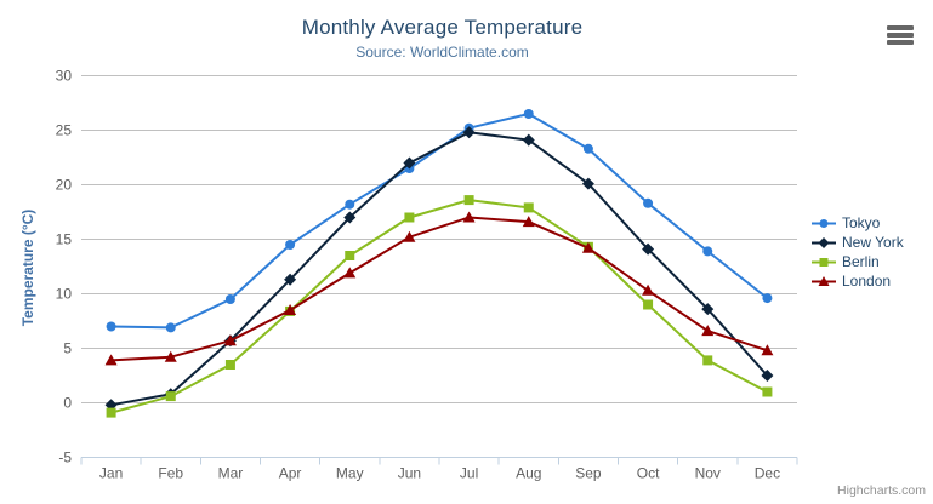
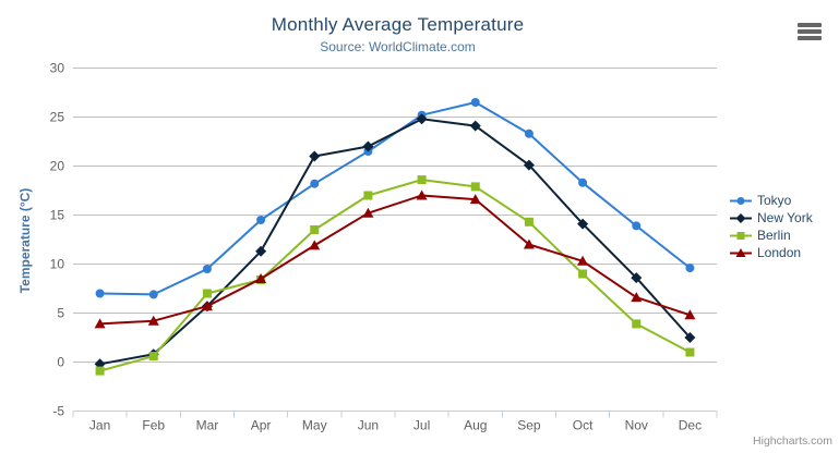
Berlin/Mar: 4 -> 7
New York/May: 17 -> 21
London/Sep: 14 -> 12
